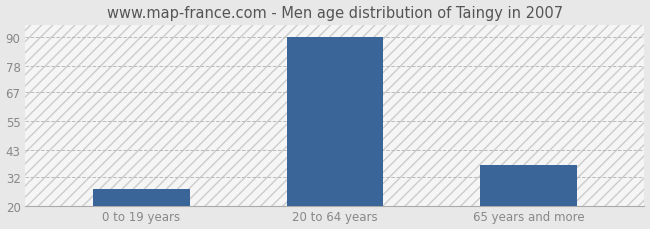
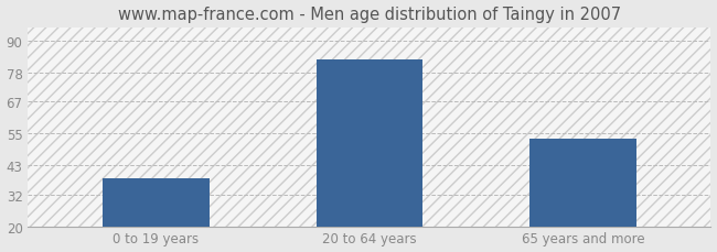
0 to 19 years: 27 -> 38
20 to 64 years: 90 -> 83
65 years and more: 37 -> 53
